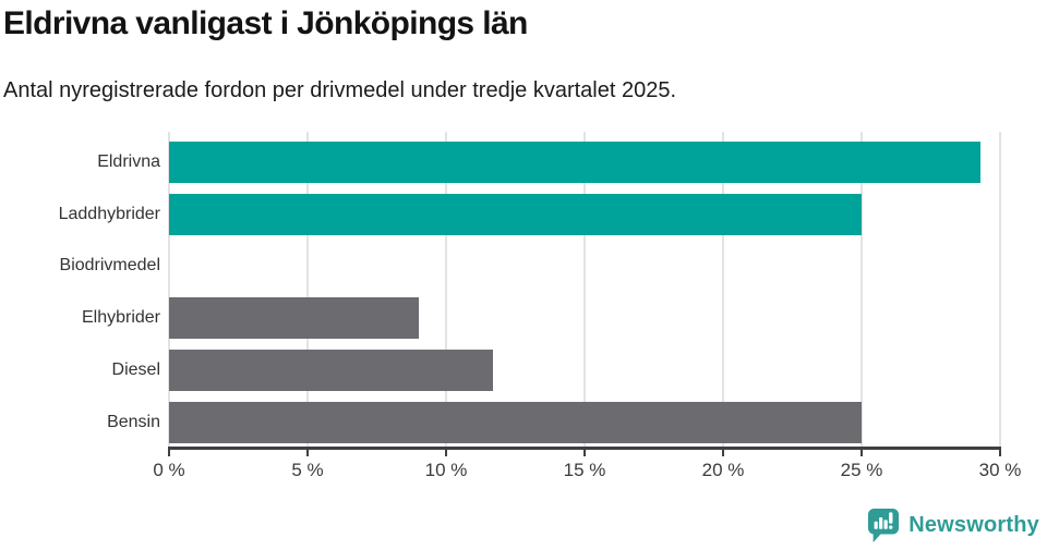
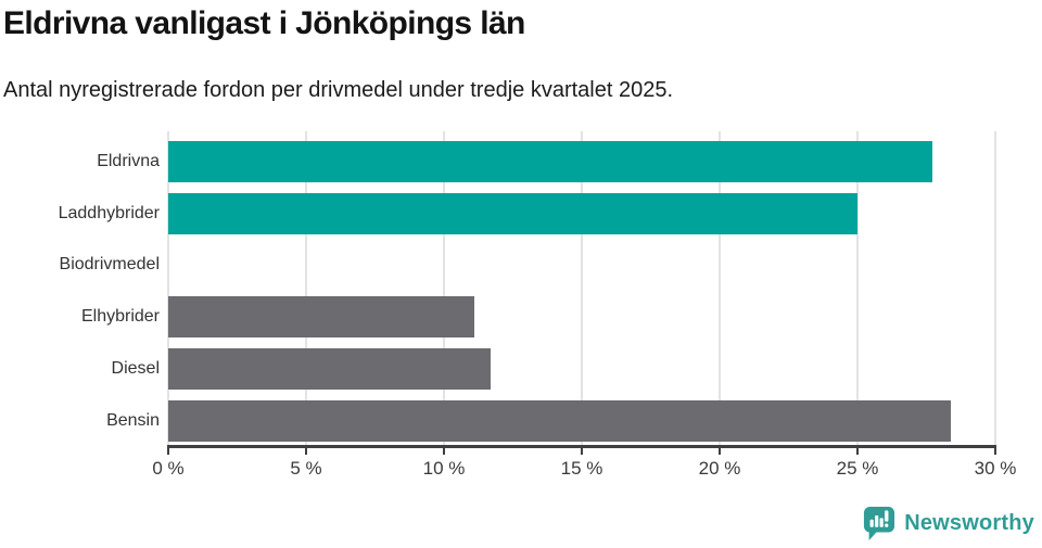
Eldrivna: 29.3% -> 27.7%
Elhybrider: 9.0% -> 11.1%
Bensin: 25.0% -> 28.4%
